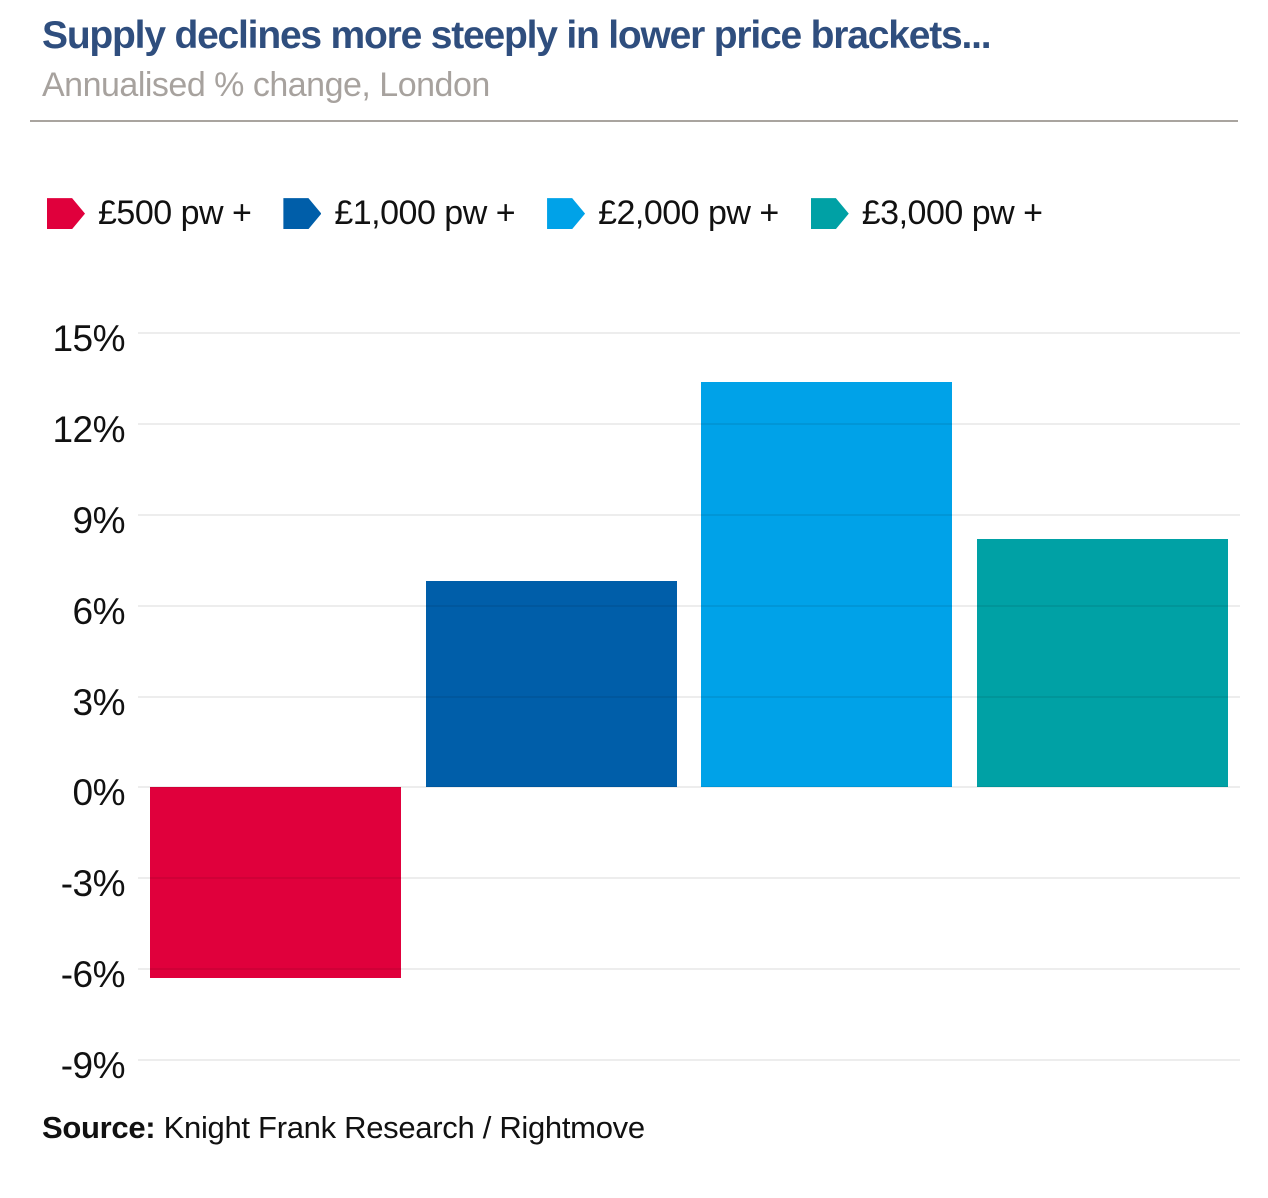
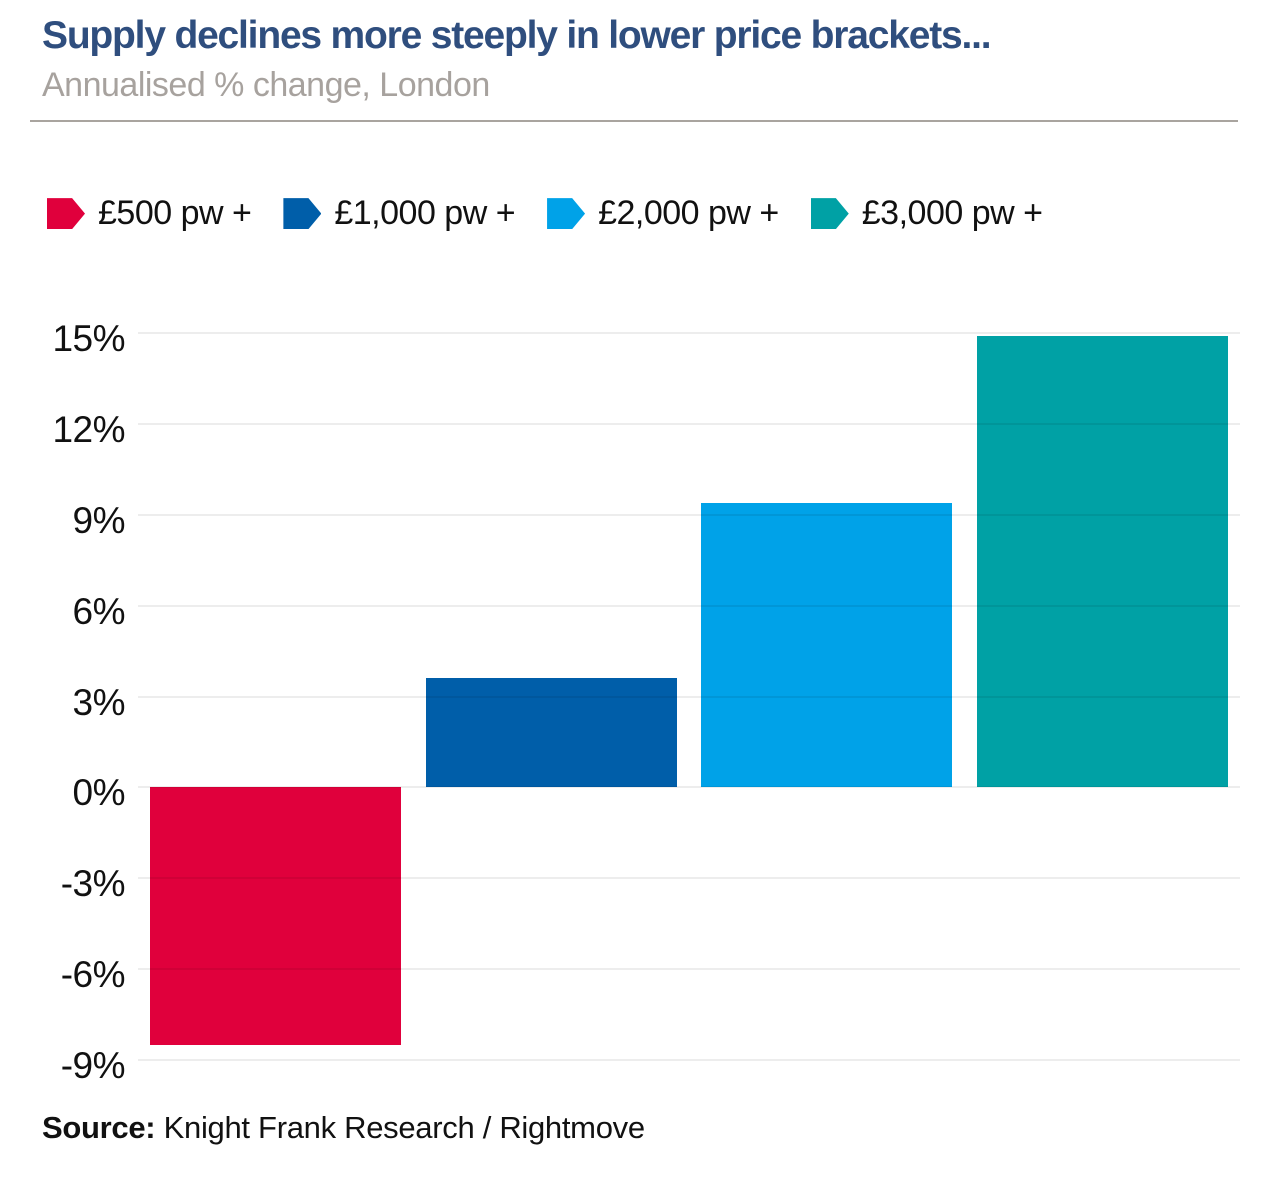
£500 pw +: -6.3% -> -8.5%
£1,000 pw +: 6.8% -> 3.6%
£2,000 pw +: 13.4% -> 9.4%
£3,000 pw +: 8.2% -> 14.9%
